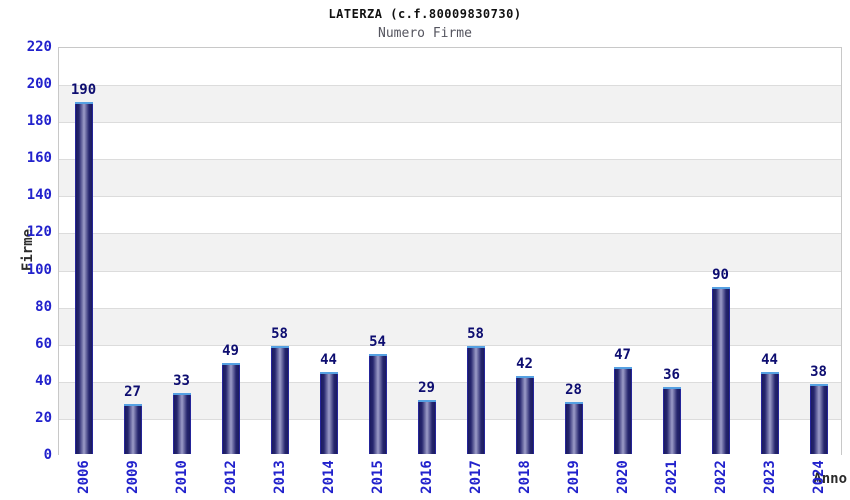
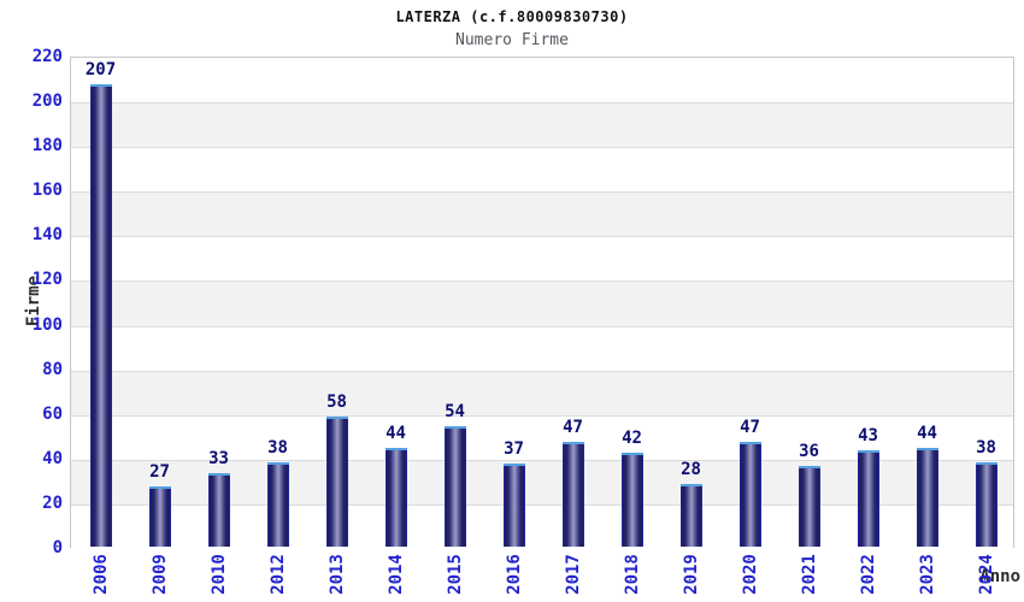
2006: 190 -> 207
2012: 49 -> 38
2016: 29 -> 37
2017: 58 -> 47
2022: 90 -> 43
